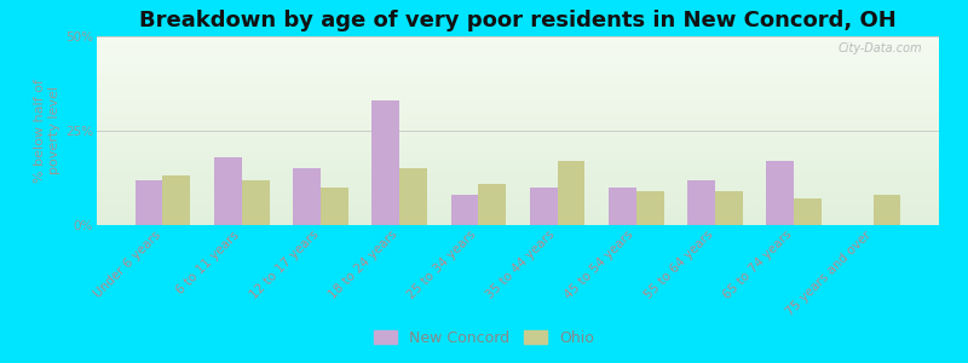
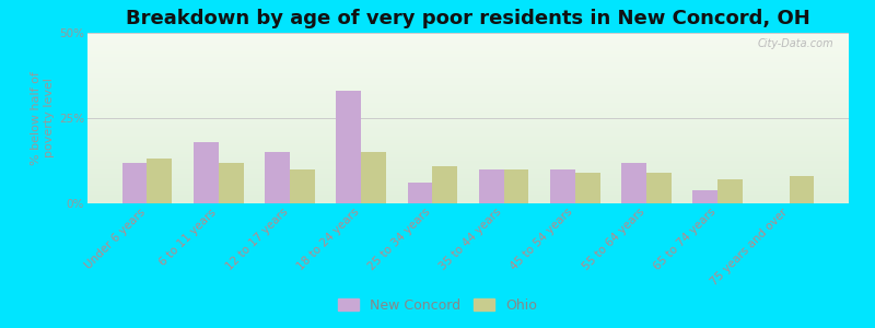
New Concord/25 to 34 years: 8% -> 6%
Ohio/35 to 44 years: 17% -> 10%
New Concord/65 to 74 years: 17% -> 4%
